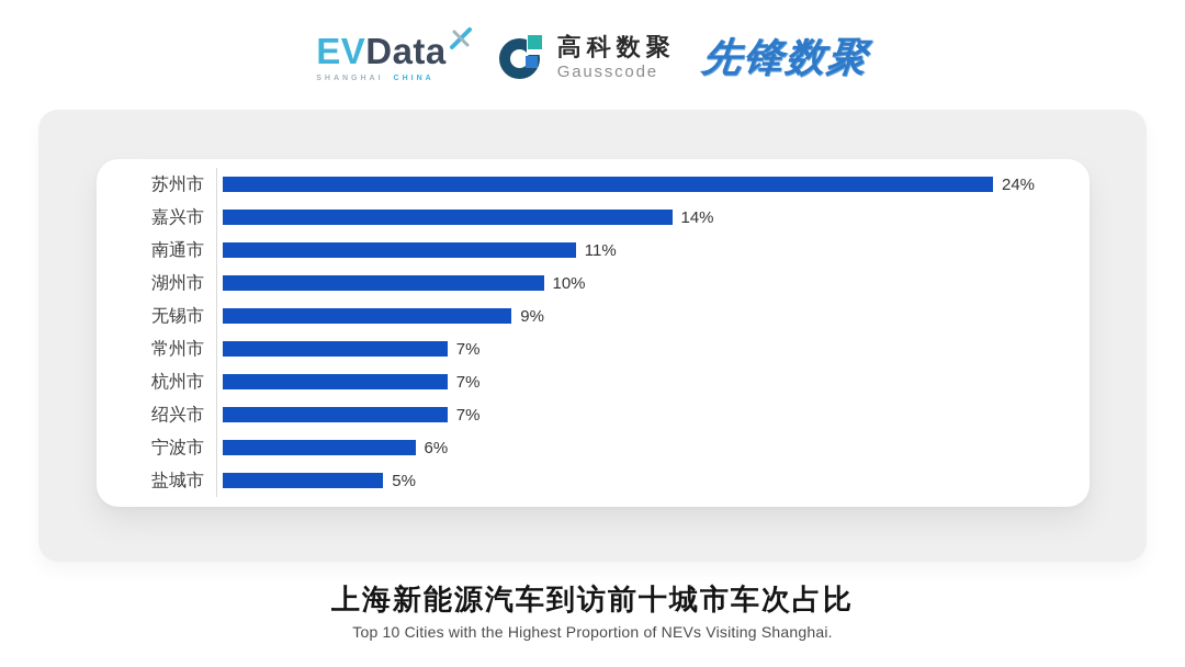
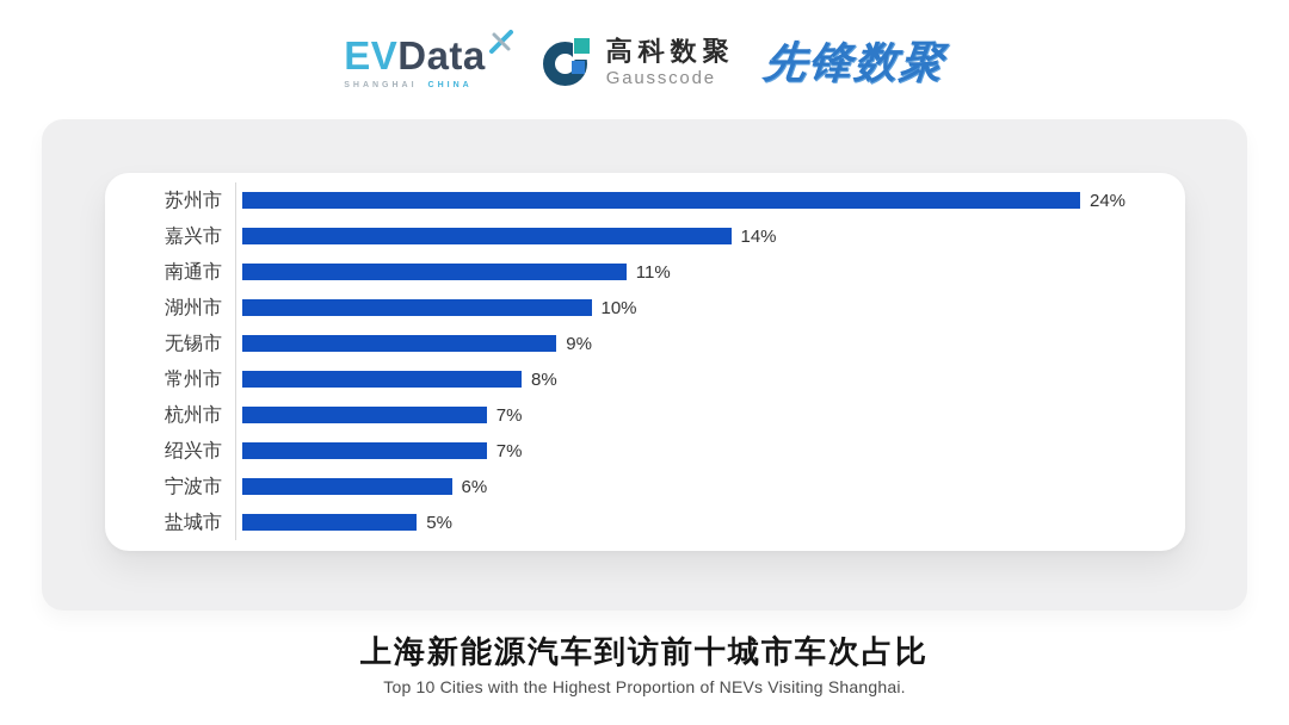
常州市: 7% -> 8%
